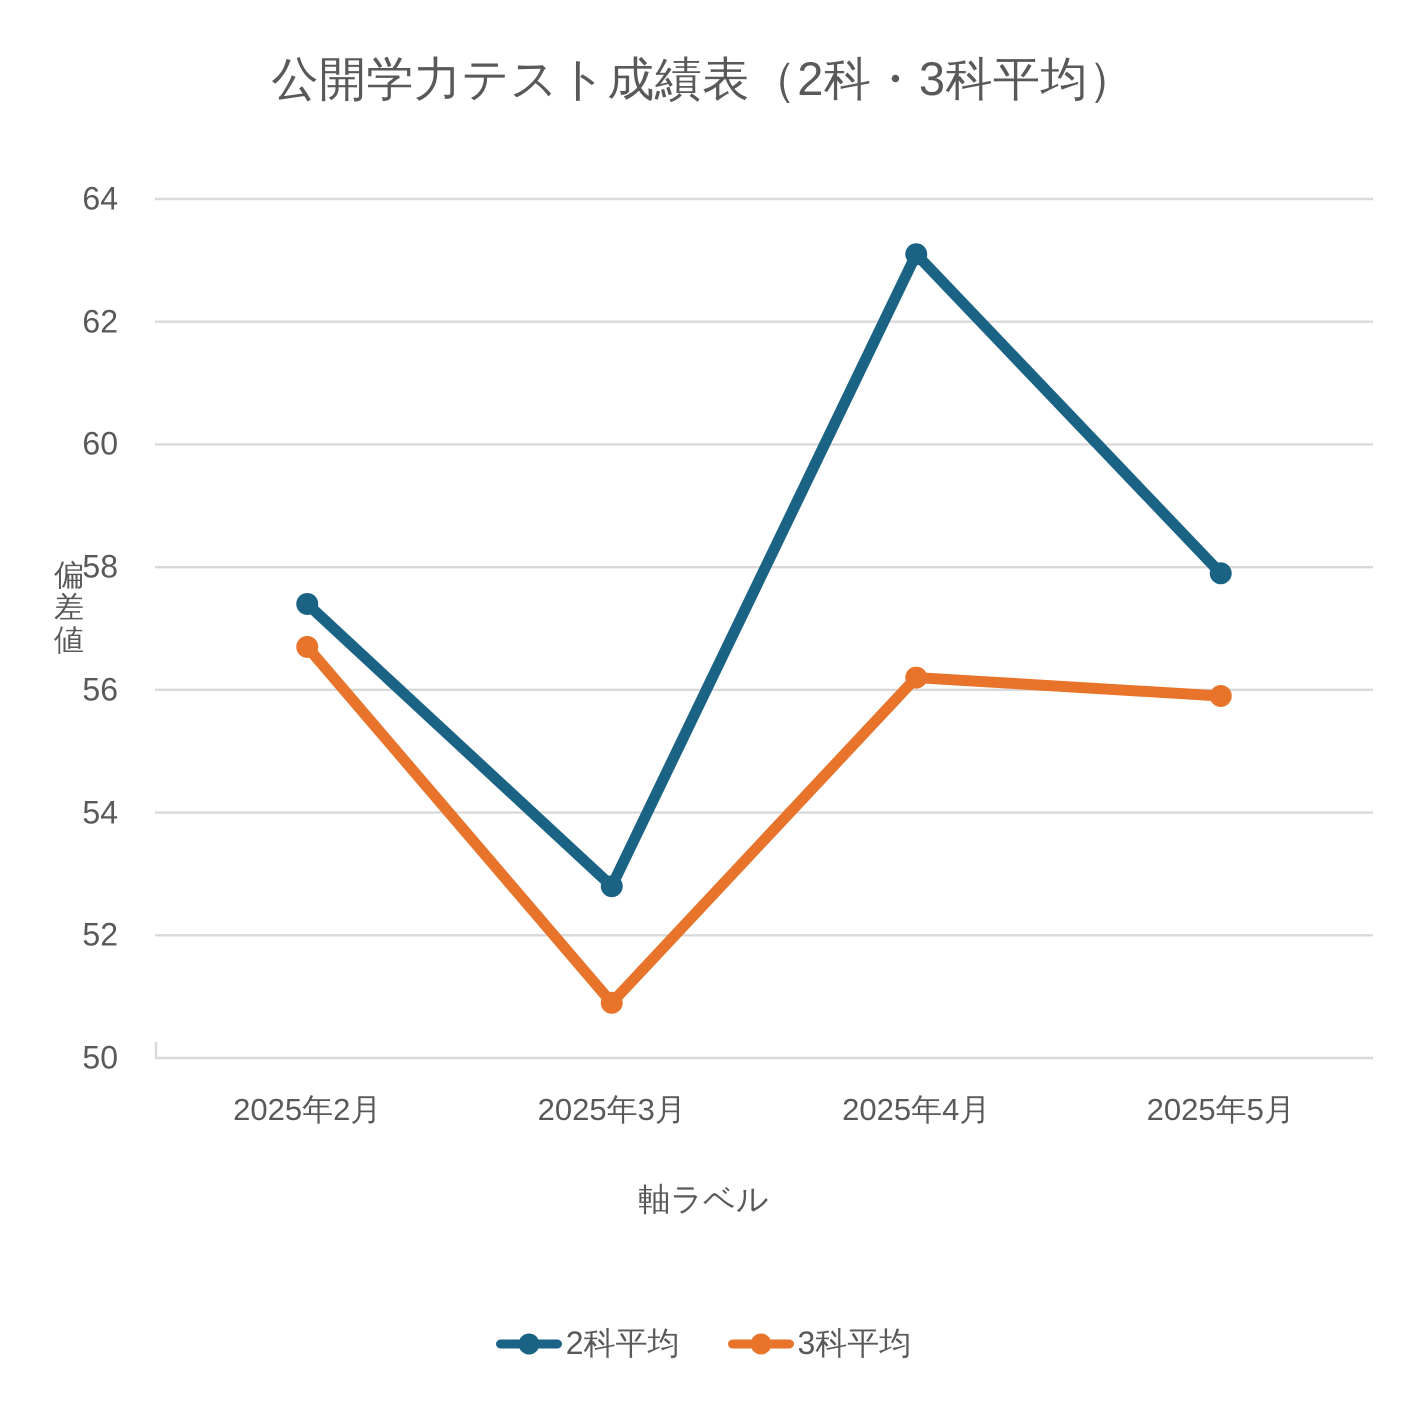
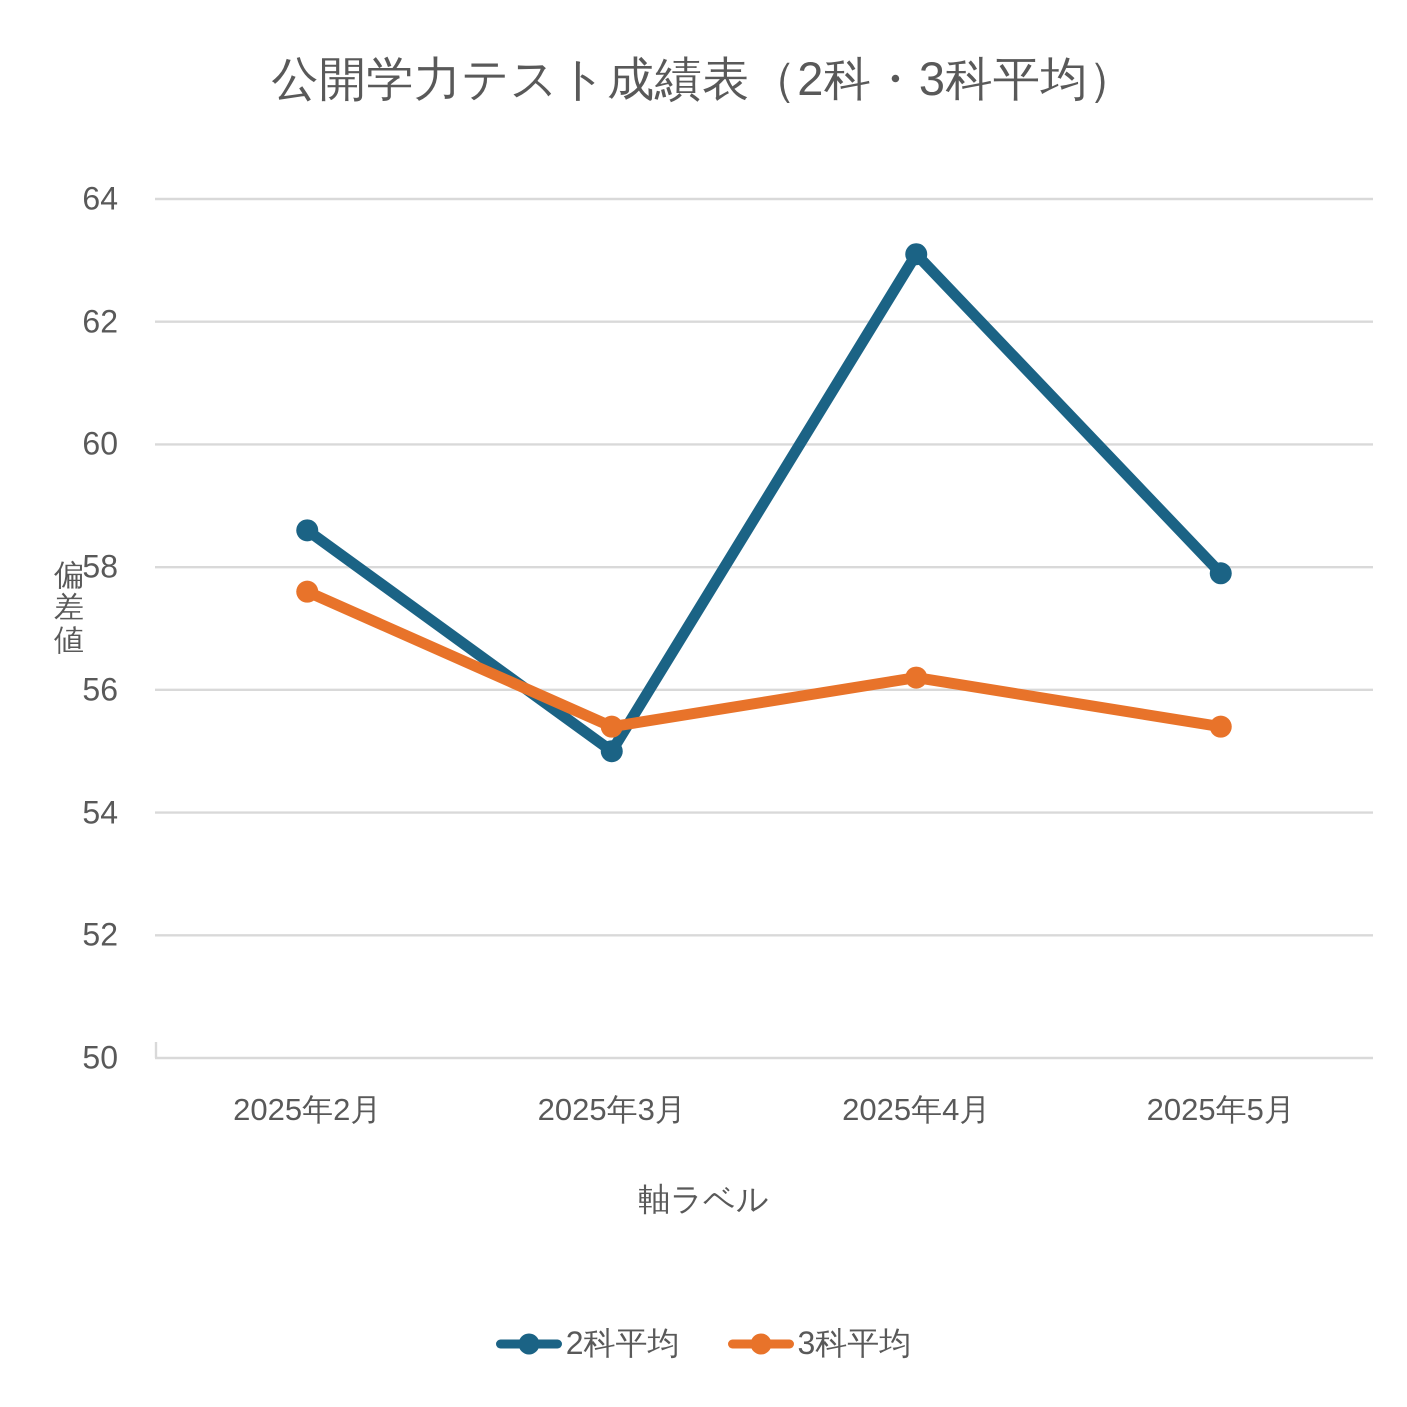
2科平均/2025年2月: 57.4 -> 58.6
3科平均/2025年2月: 56.7 -> 57.6
2科平均/2025年3月: 52.8 -> 55.0
3科平均/2025年3月: 50.9 -> 55.4
3科平均/2025年5月: 55.9 -> 55.4
